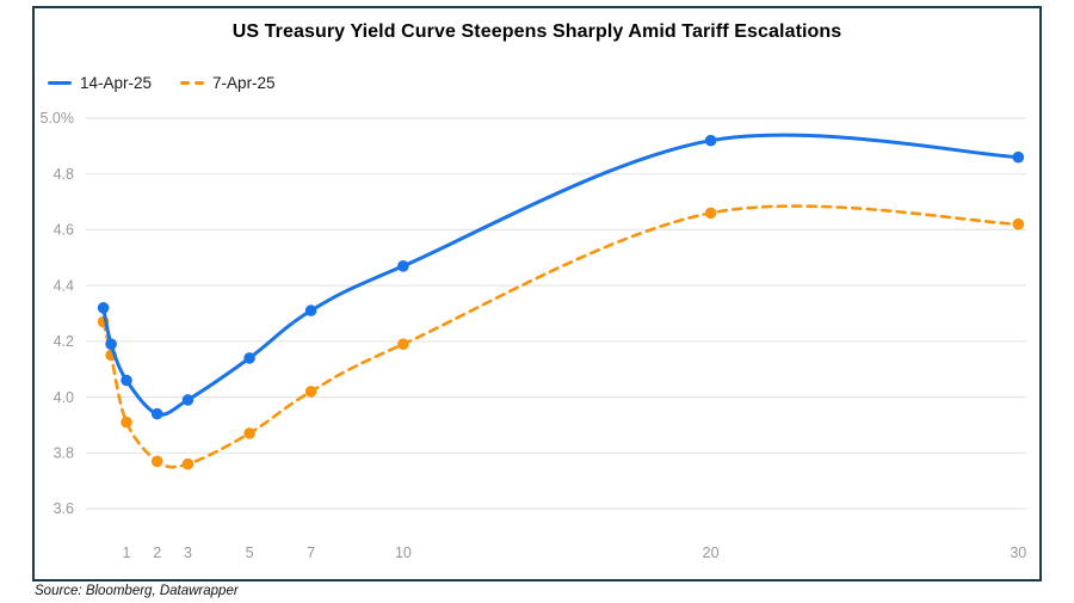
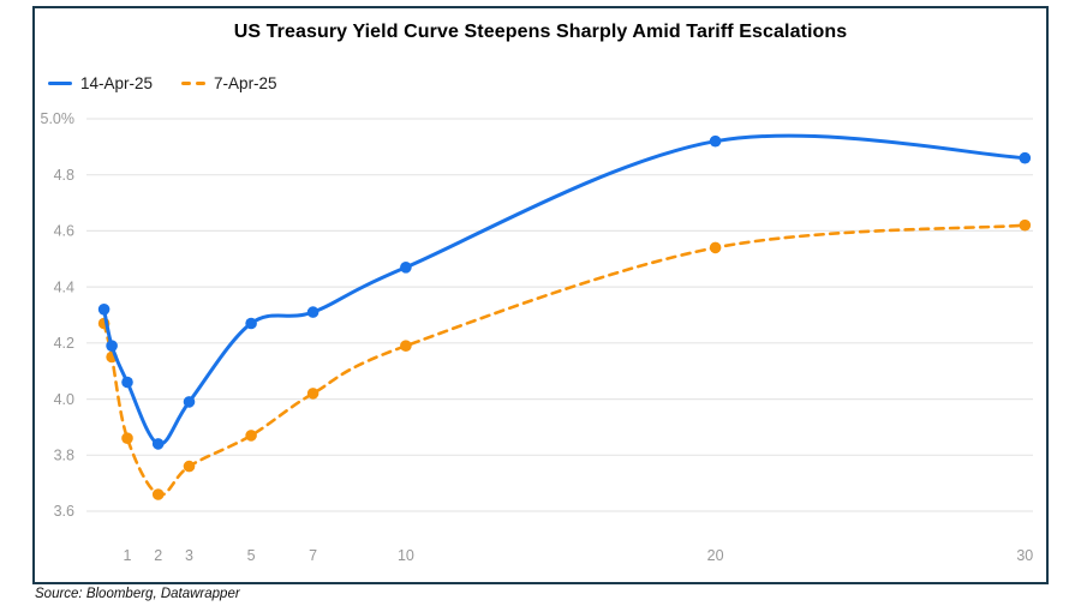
7-Apr-25/1: 3.91% -> 3.86%
14-Apr-25/2: 3.94% -> 3.84%
7-Apr-25/2: 3.77% -> 3.66%
14-Apr-25/5: 4.14% -> 4.27%
7-Apr-25/20: 4.66% -> 4.54%
